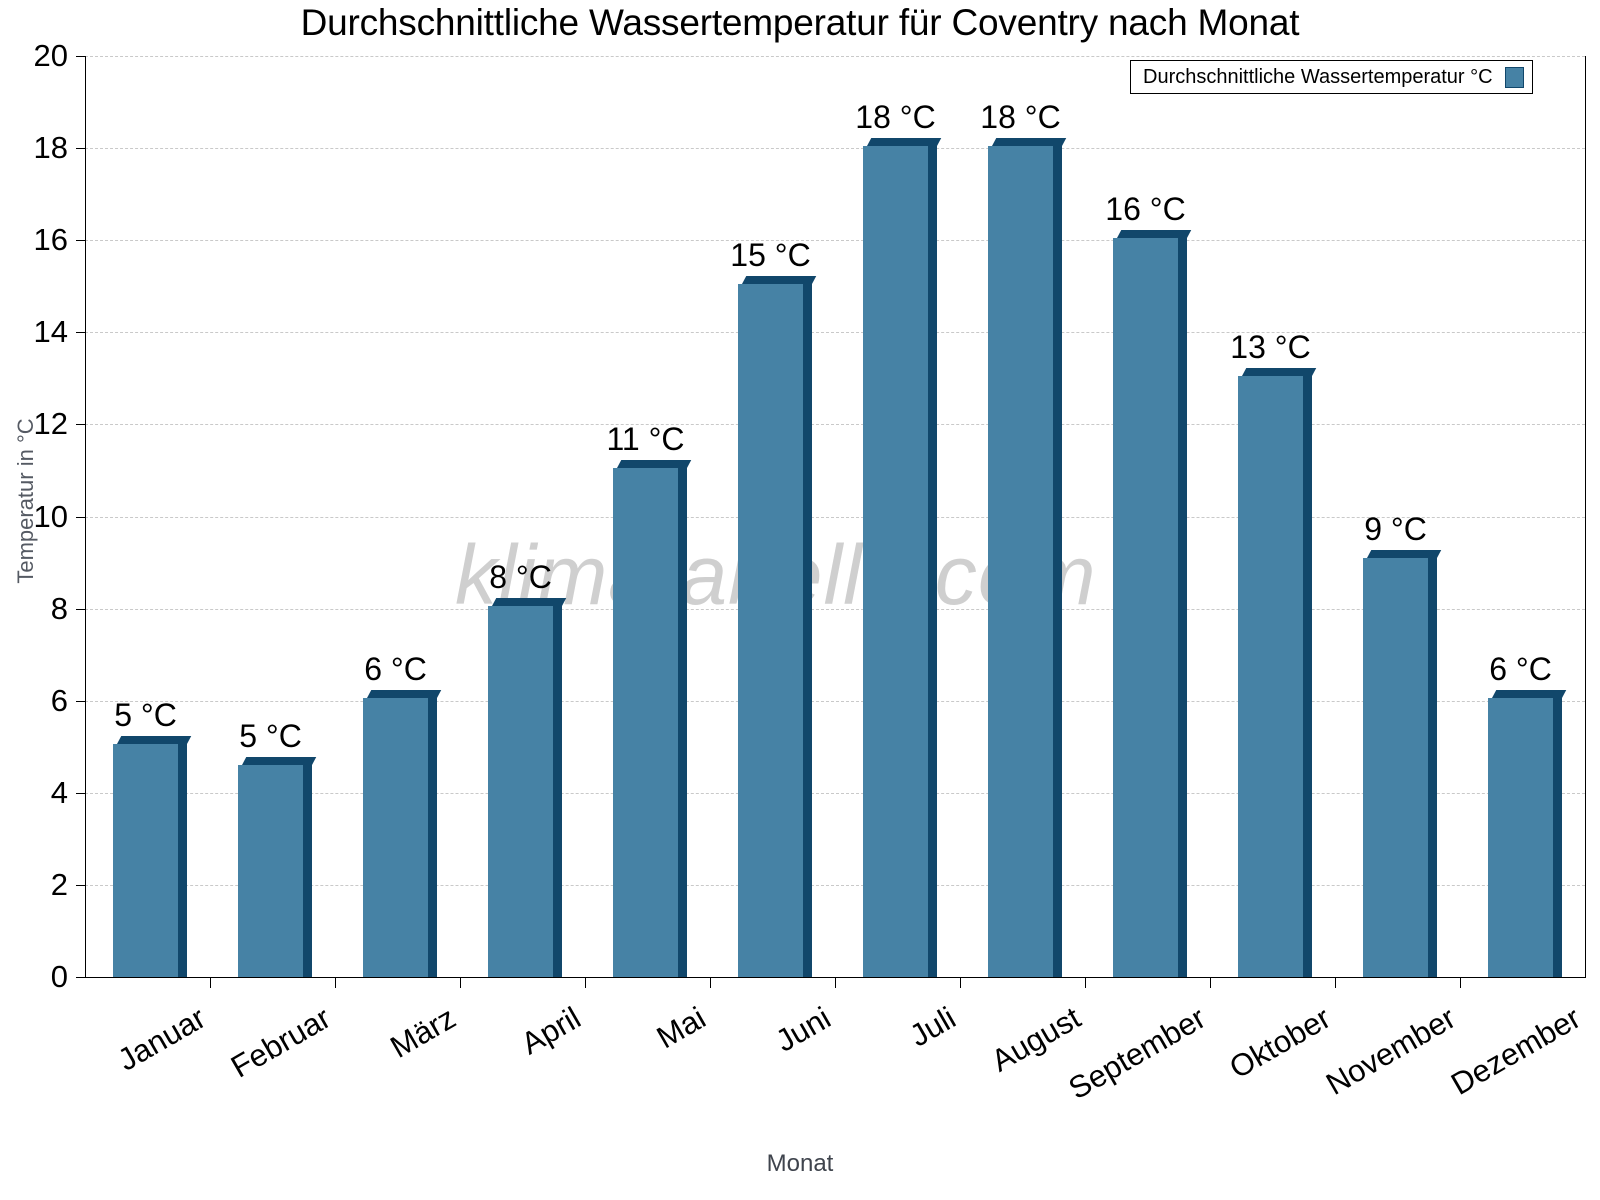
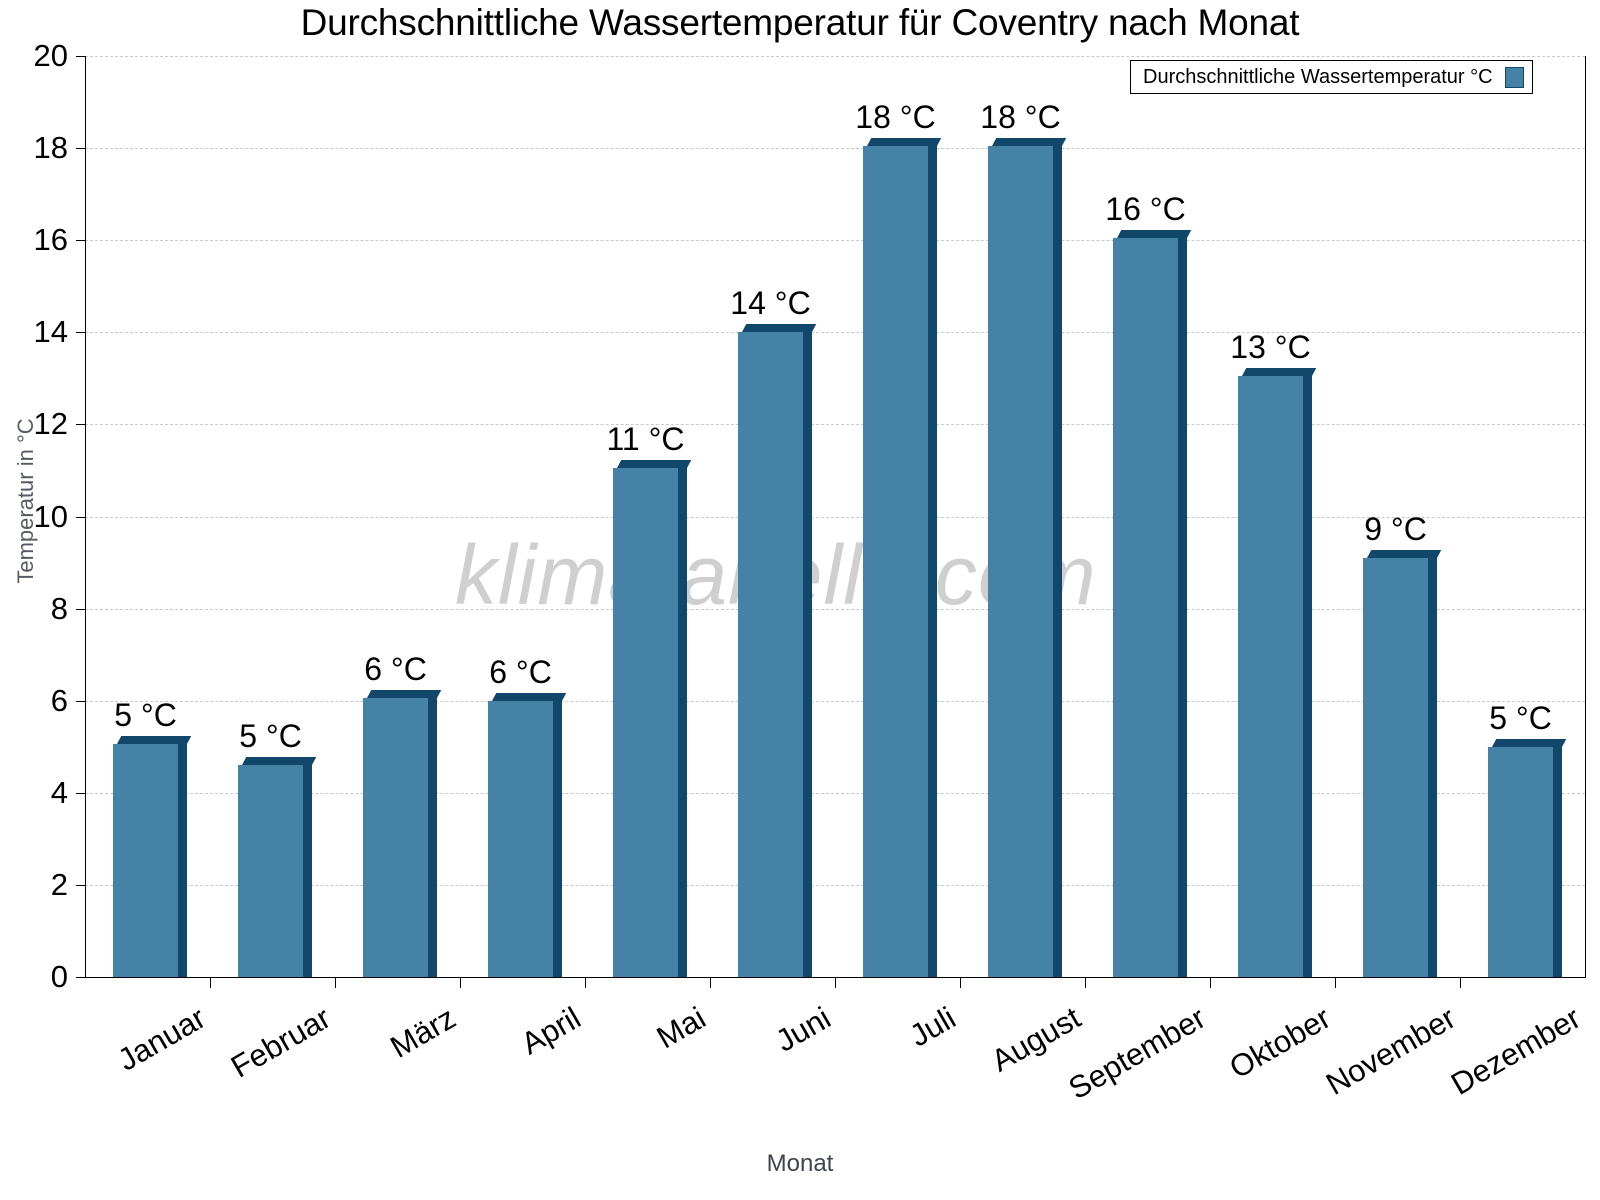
April: 8 -> 6
Juni: 15 -> 14
Dezember: 6 -> 5
